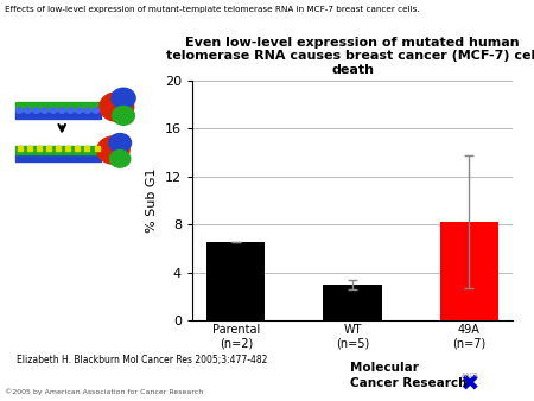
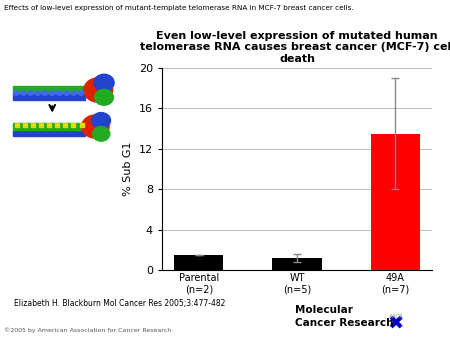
Parental (n=2): 6.5 -> 1.5
WT (n=5): 3.0 -> 1.2
49A (n=7): 8.2 -> 13.5
